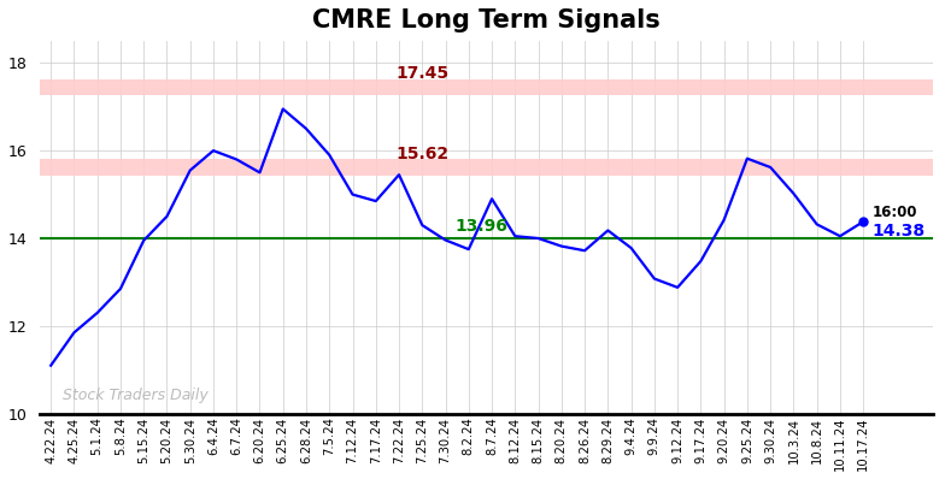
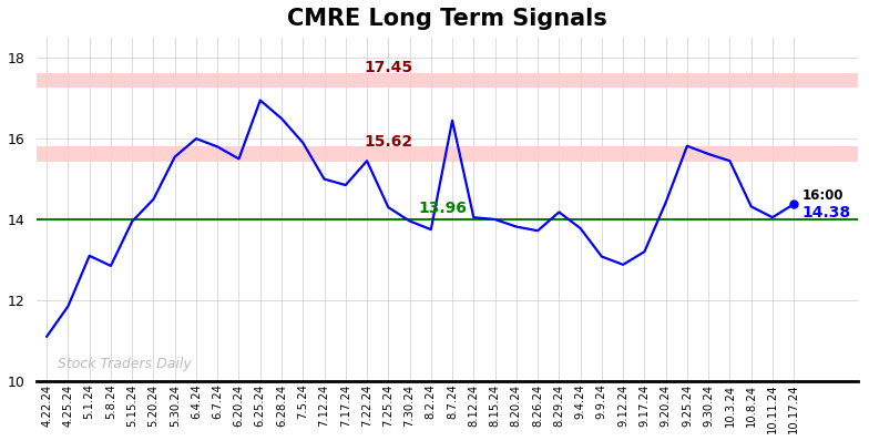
5.1.24: 12.30 -> 13.10
8.7.24: 14.90 -> 16.45
9.17.24: 13.48 -> 13.20
10.3.24: 15.02 -> 15.45
